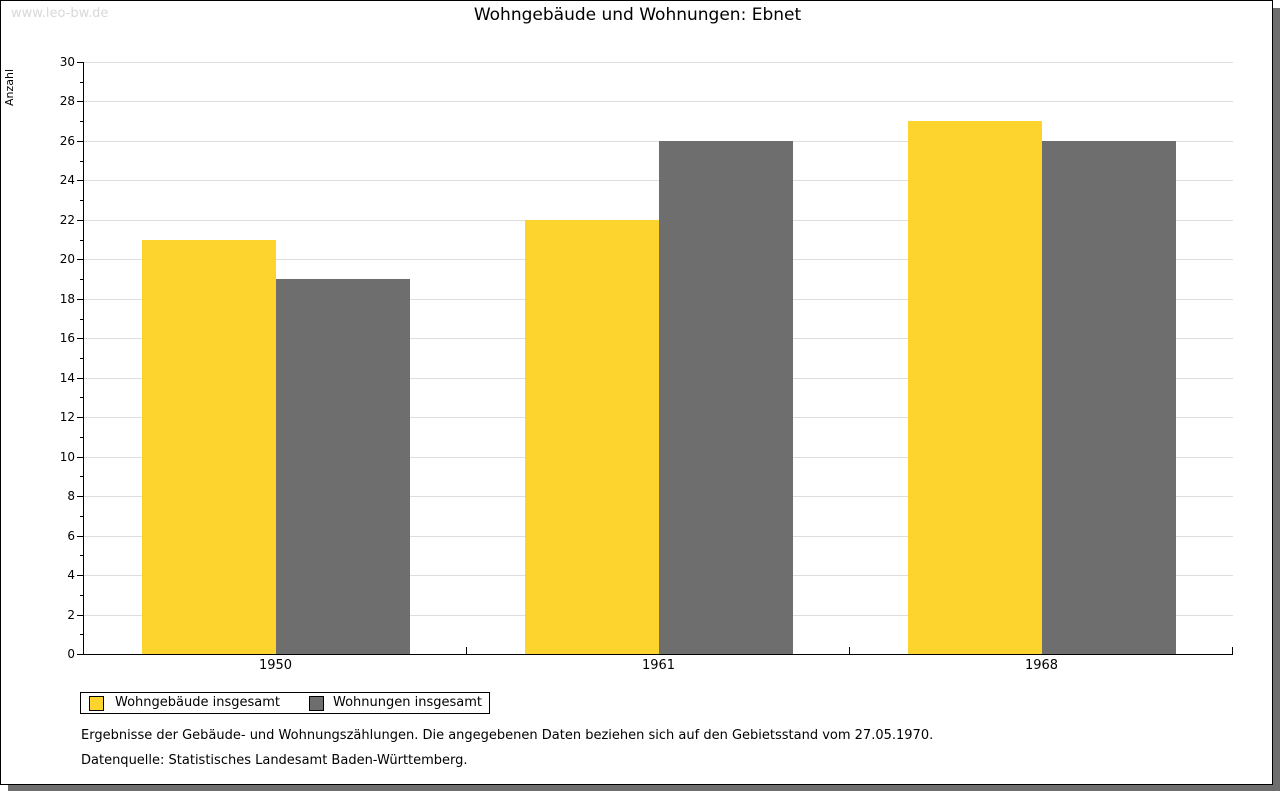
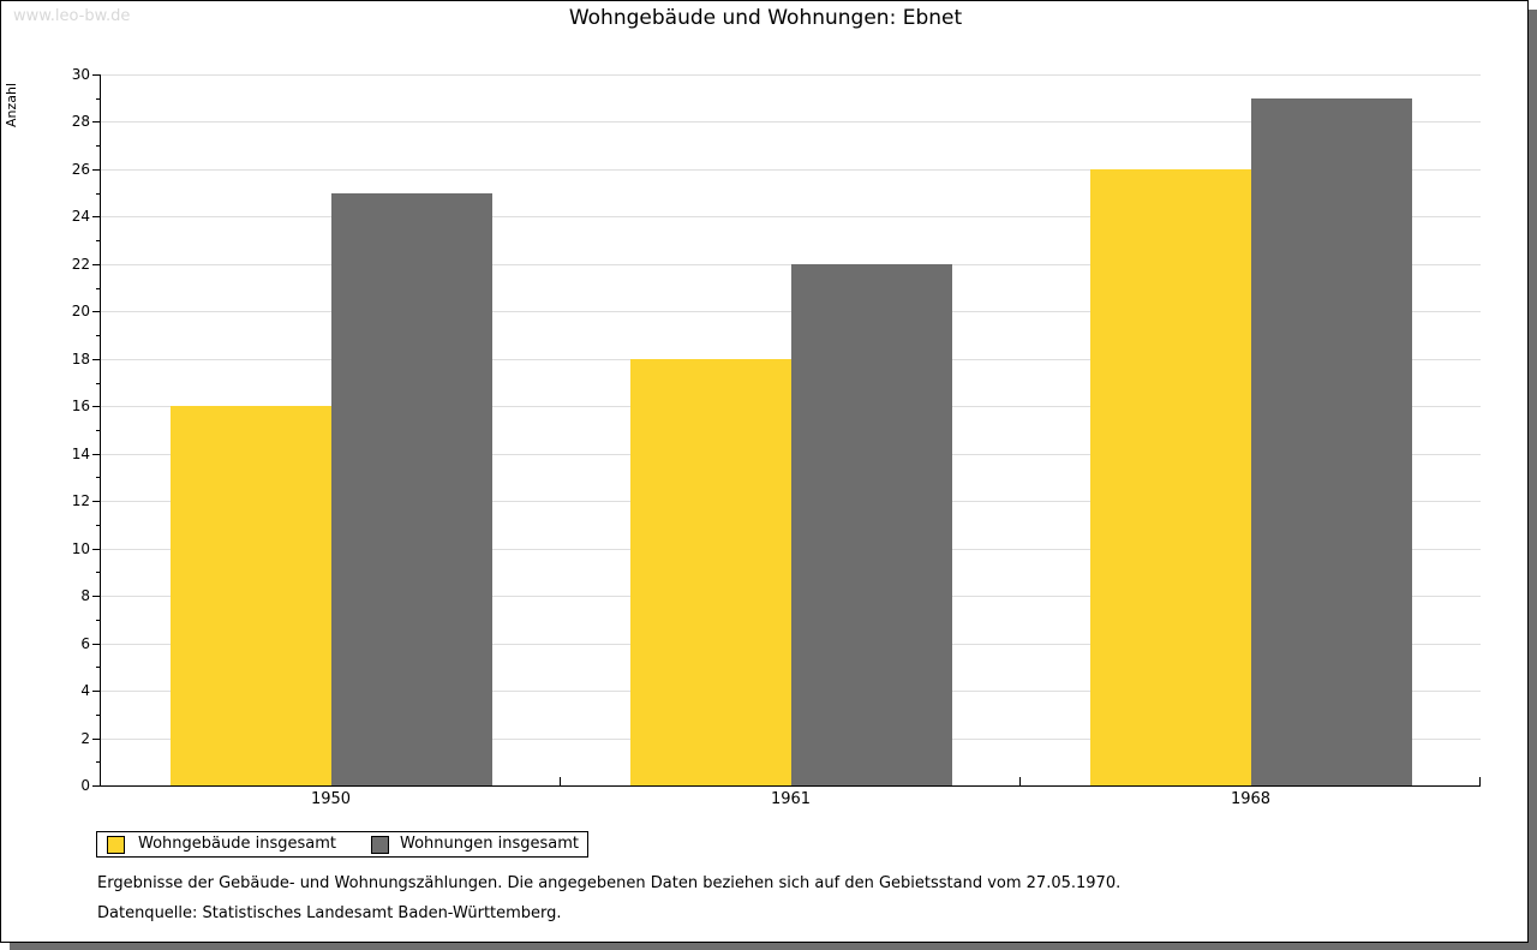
Wohngebäude insgesamt/1950: 21 -> 16
Wohnungen insgesamt/1950: 19 -> 25
Wohngebäude insgesamt/1961: 22 -> 18
Wohnungen insgesamt/1961: 26 -> 22
Wohngebäude insgesamt/1968: 27 -> 26
Wohnungen insgesamt/1968: 26 -> 29
